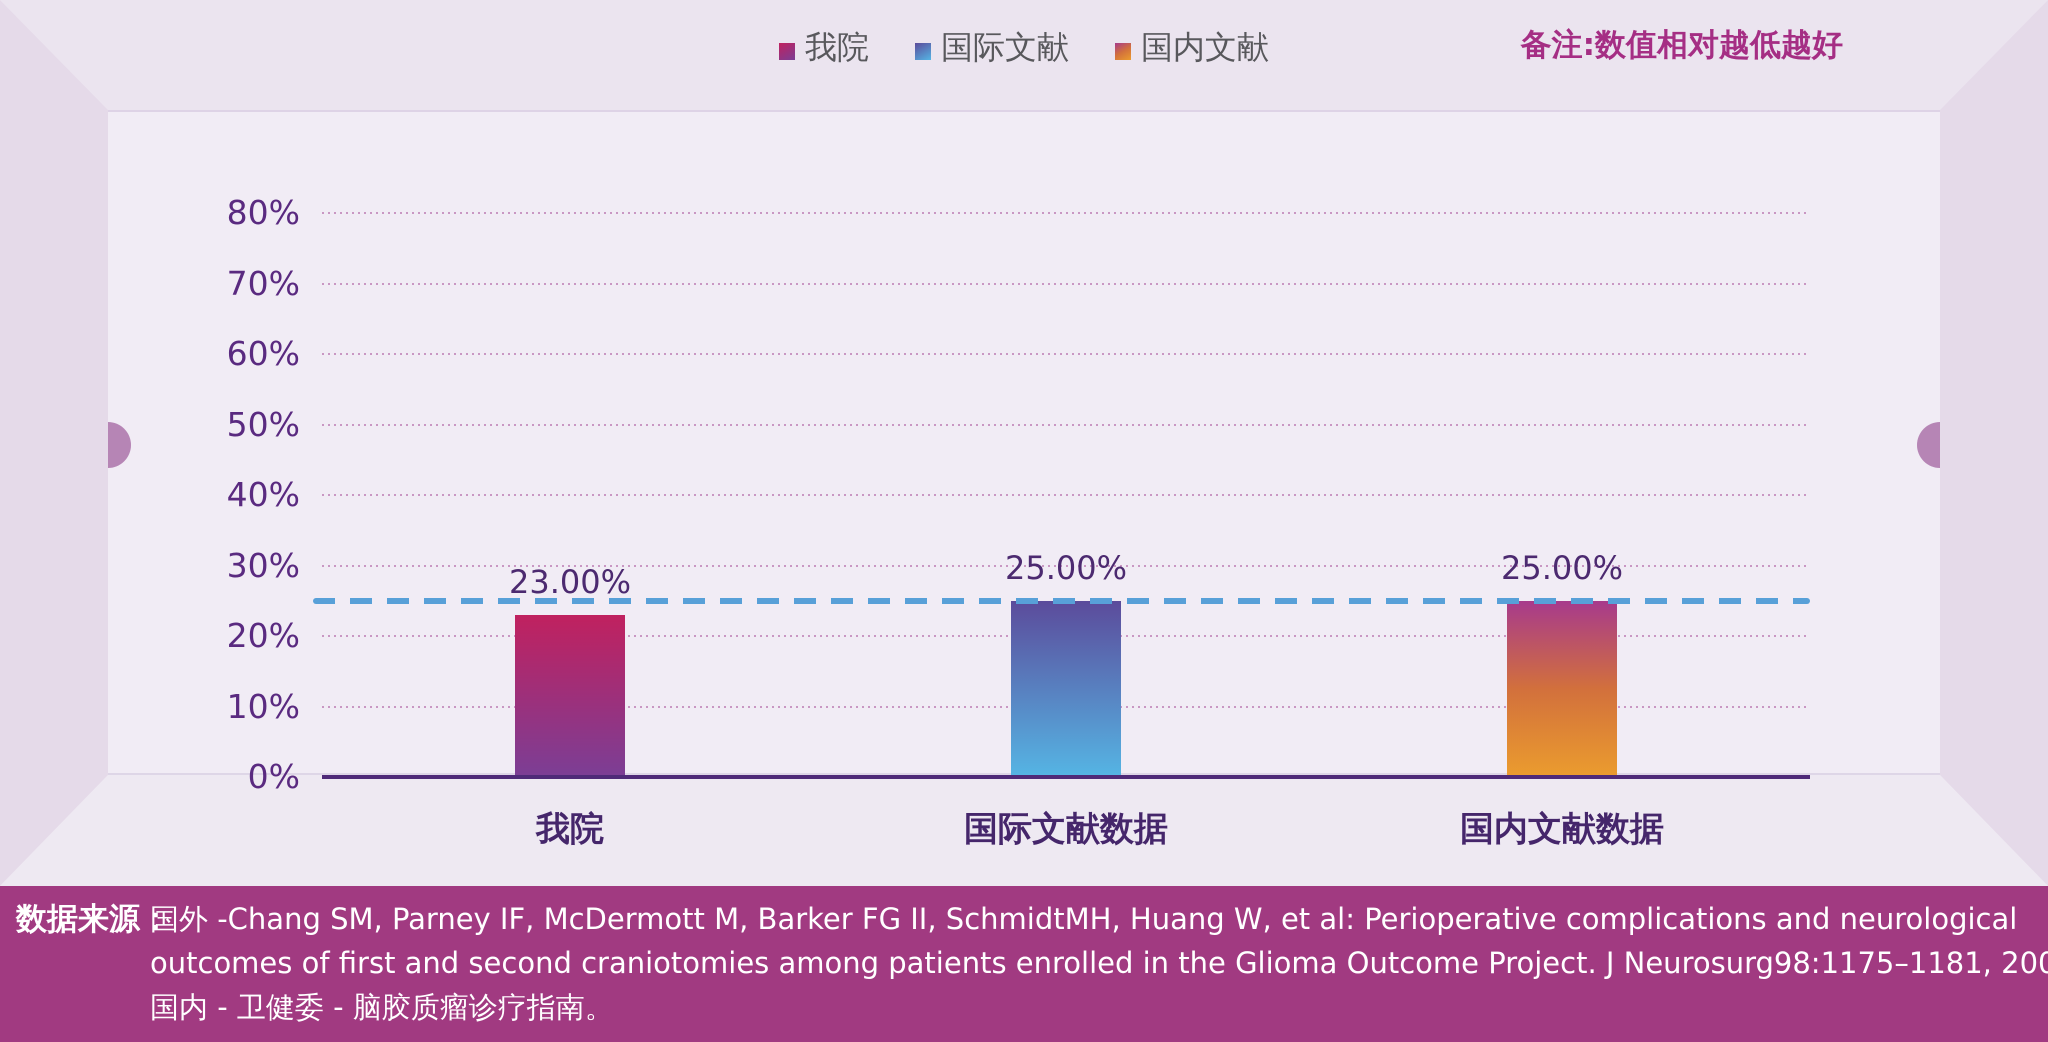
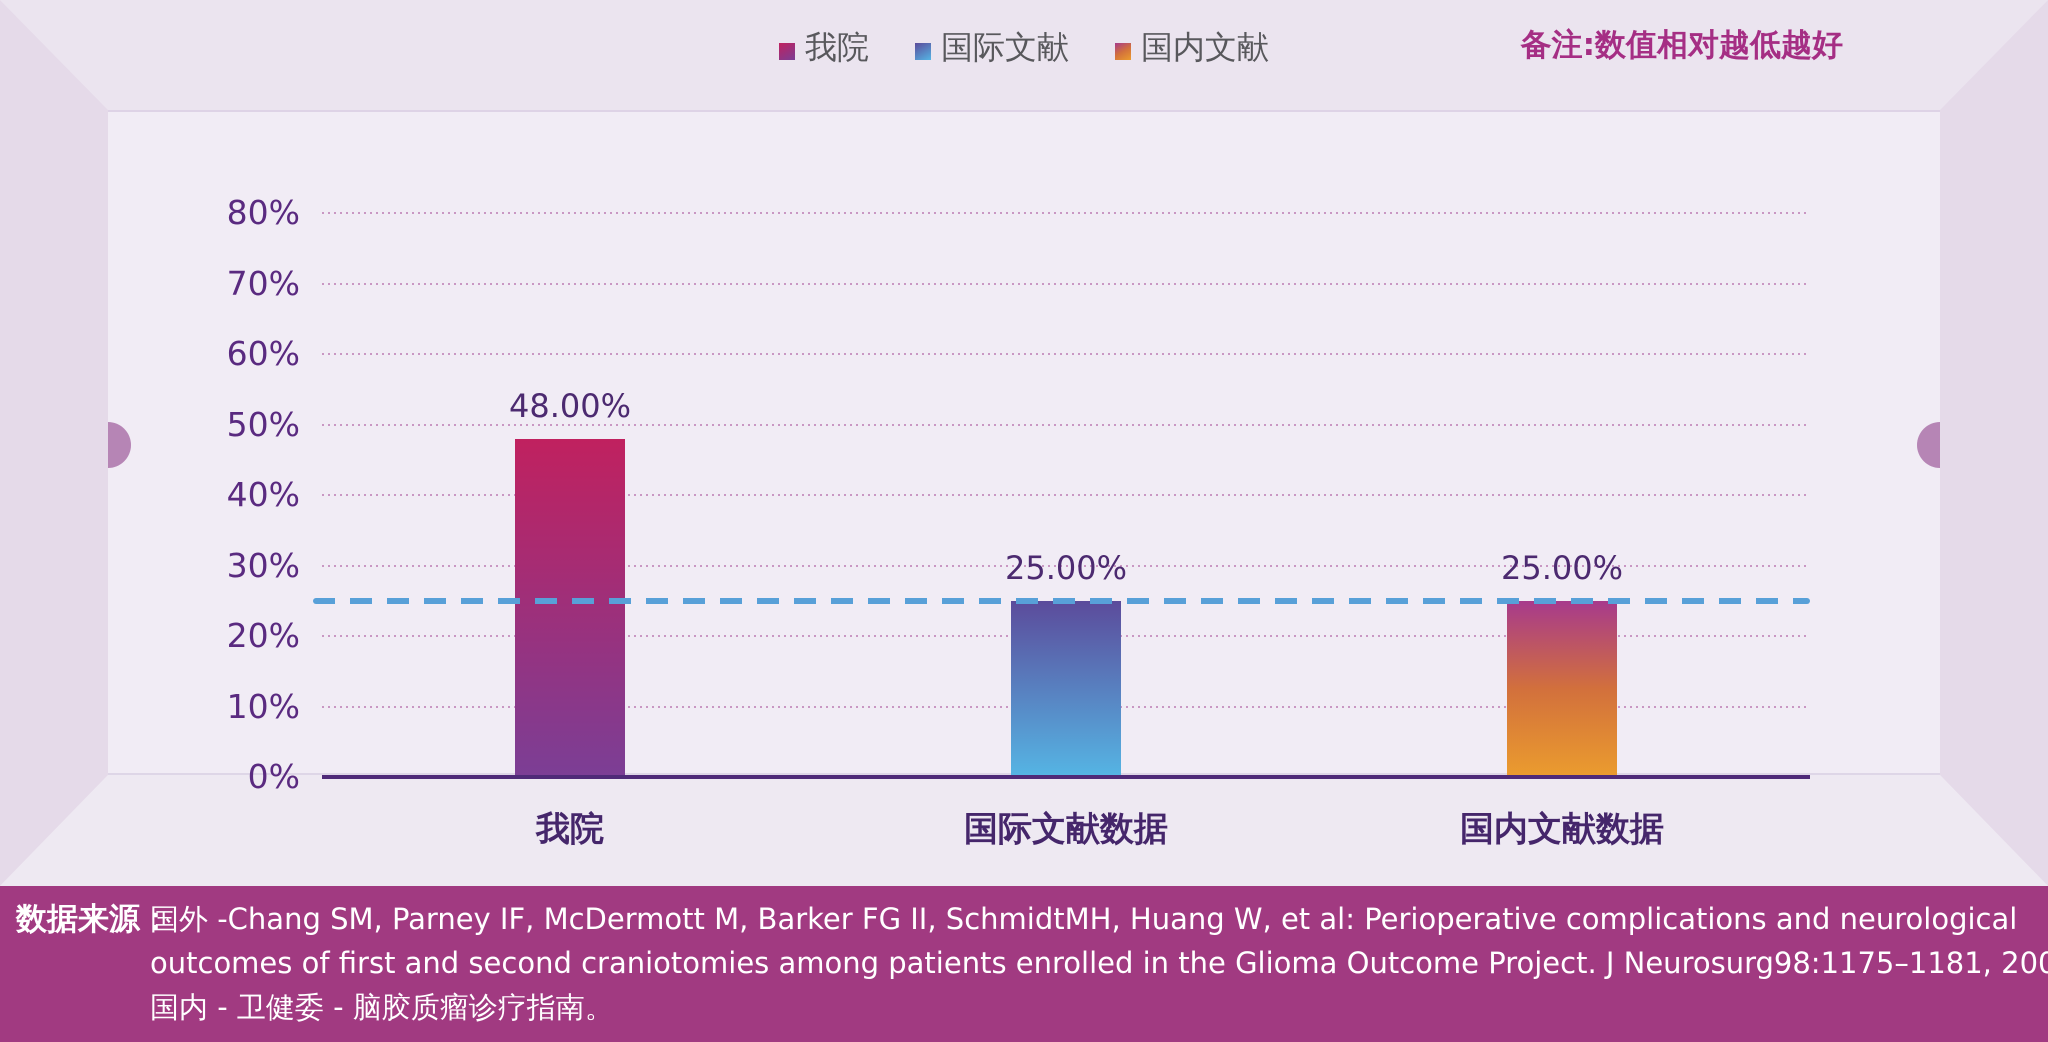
我院: 23.00% -> 48.00%
